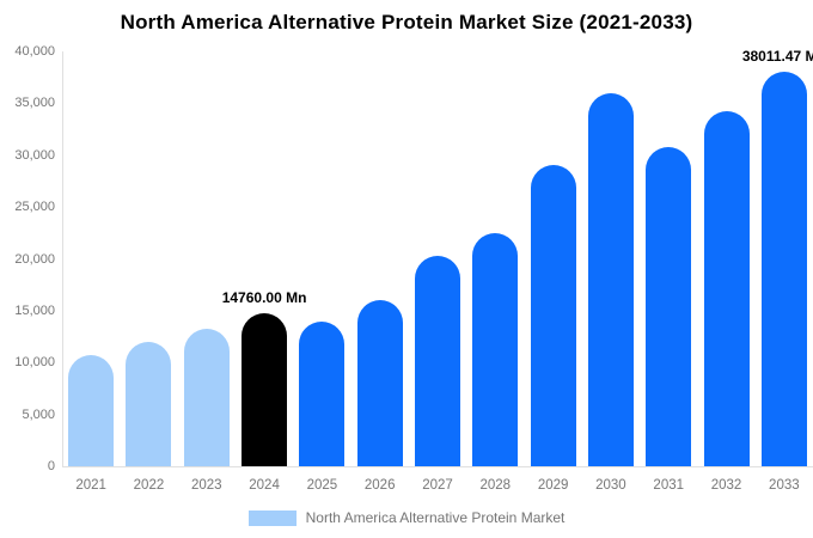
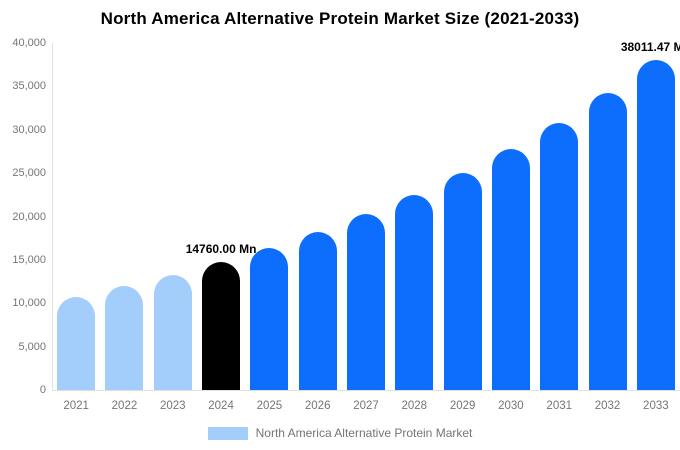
2025: 14000 -> 16000
2026: 16000 -> 18000
2029: 29000 -> 25000
2030: 36000 -> 28000
